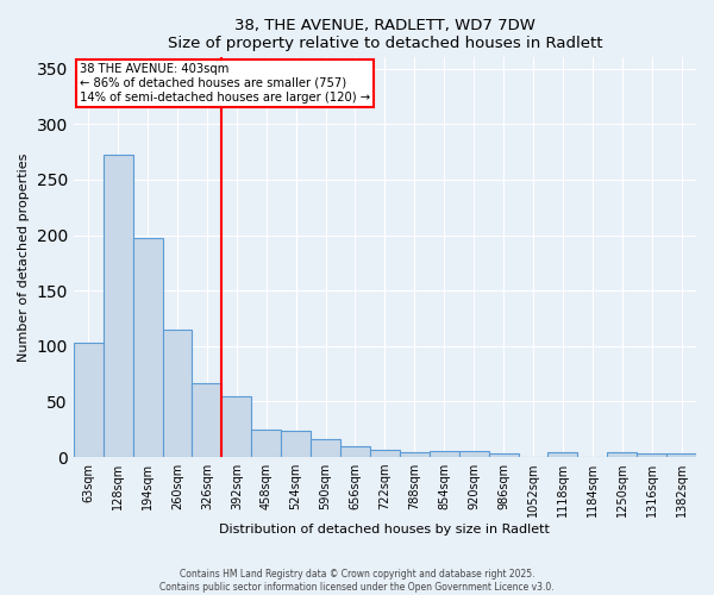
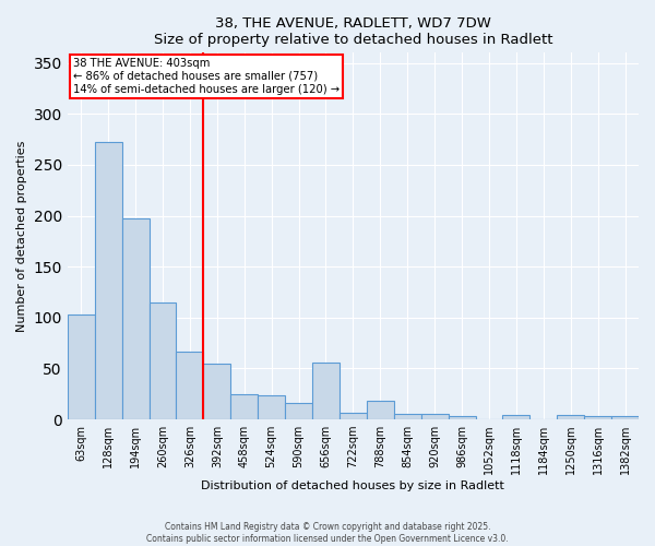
656sqm: 10 -> 56
788sqm: 4 -> 18
